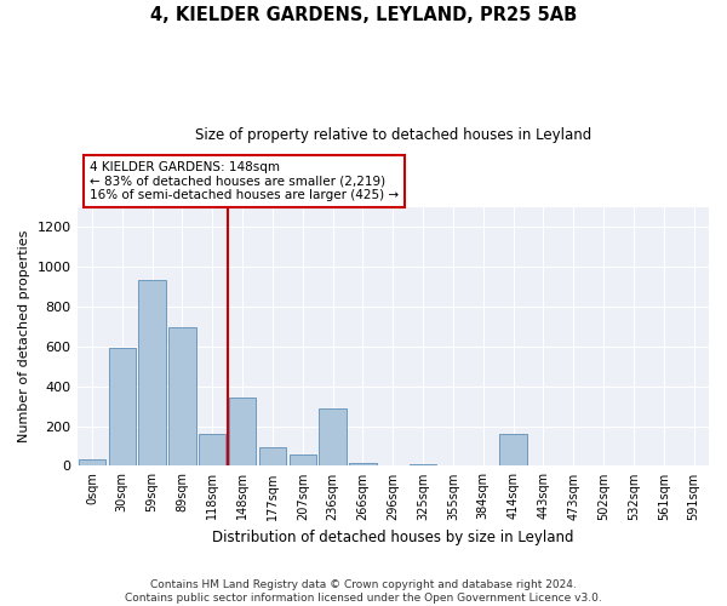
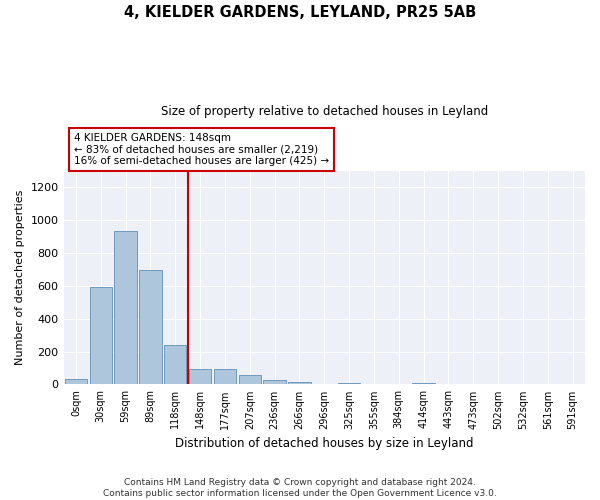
118sqm: 160 -> 240
148sqm: 340 -> 90
236sqm: 290 -> 30
414sqm: 160 -> 10
